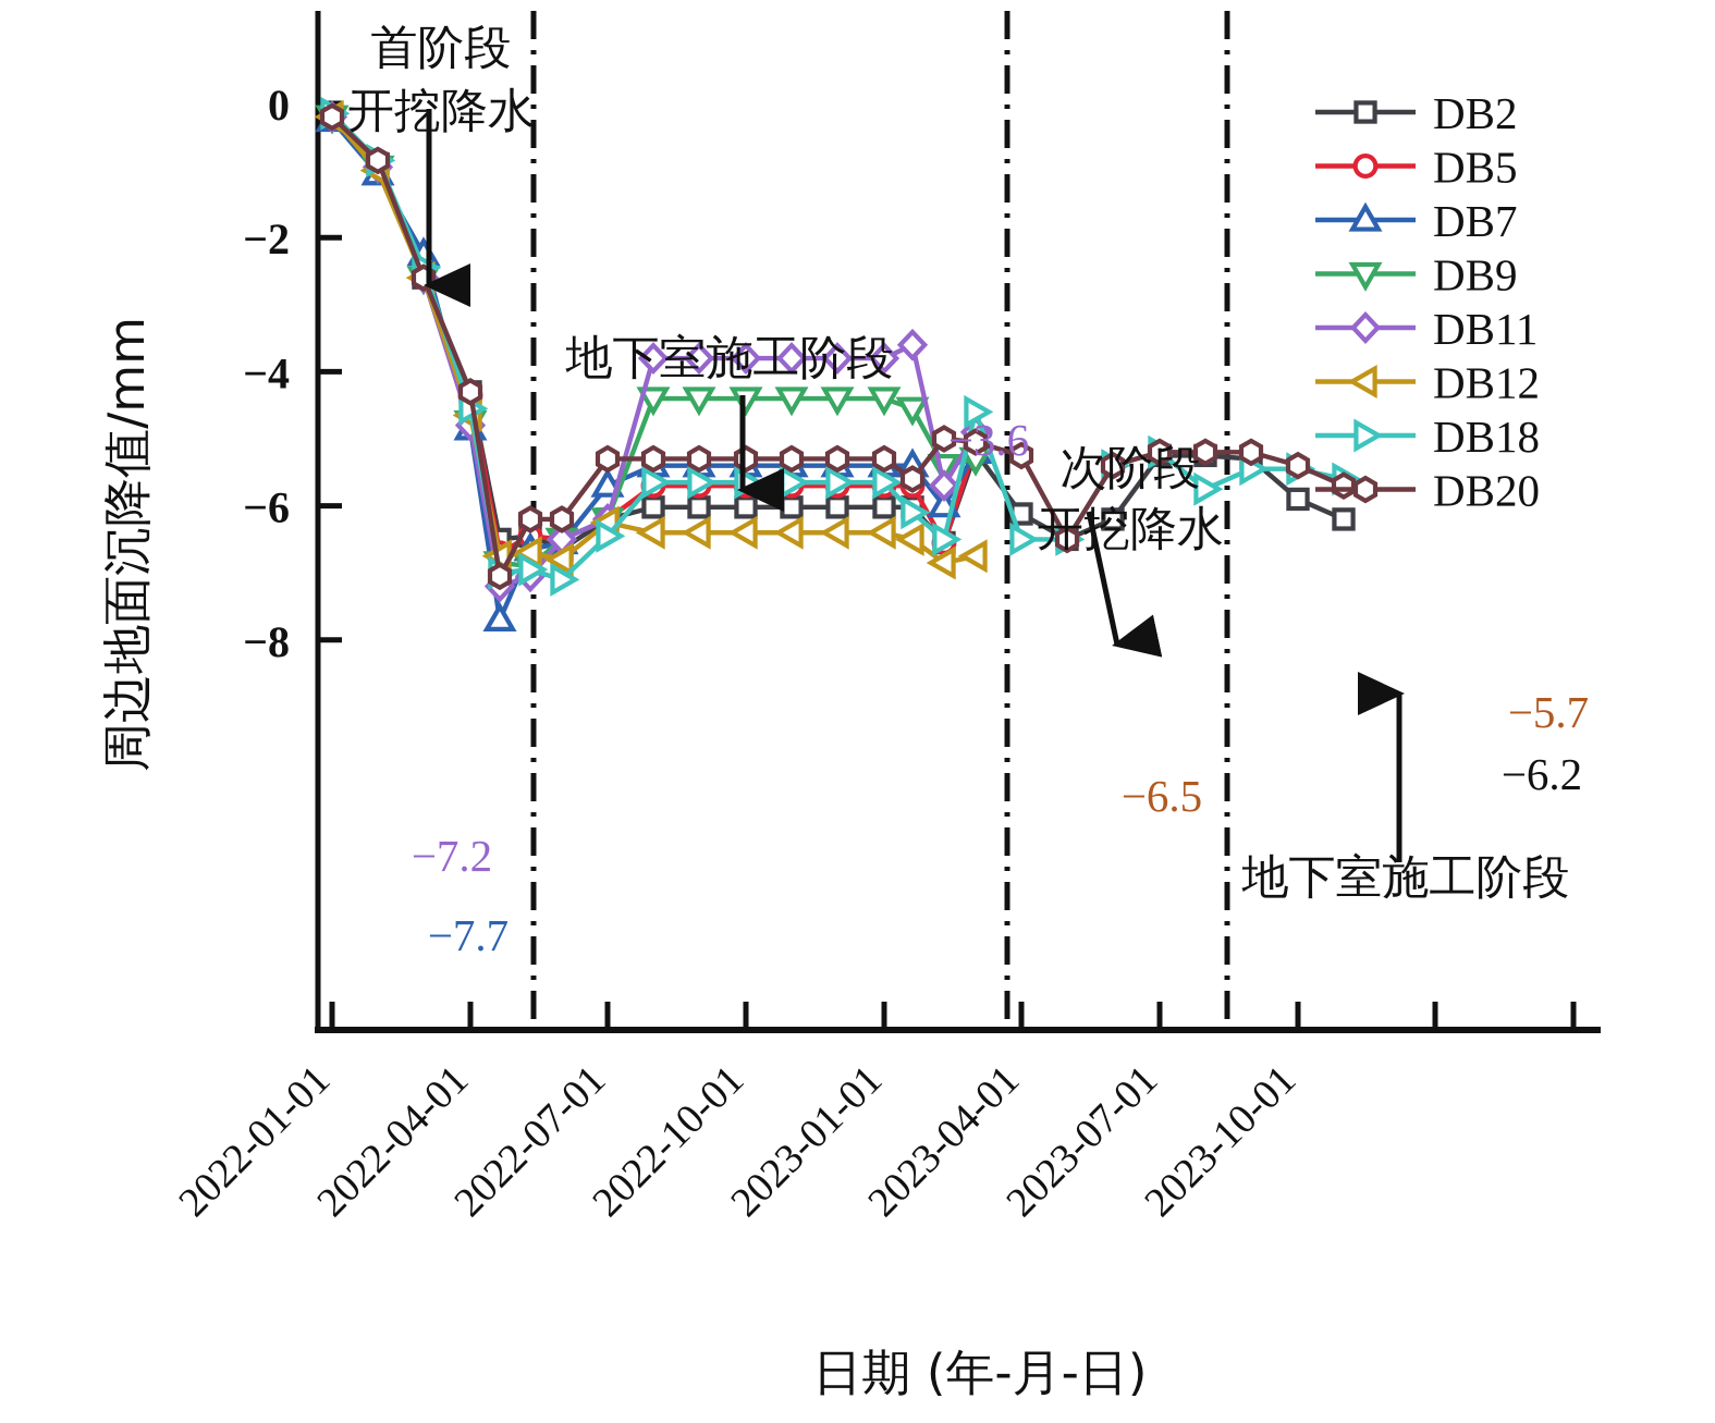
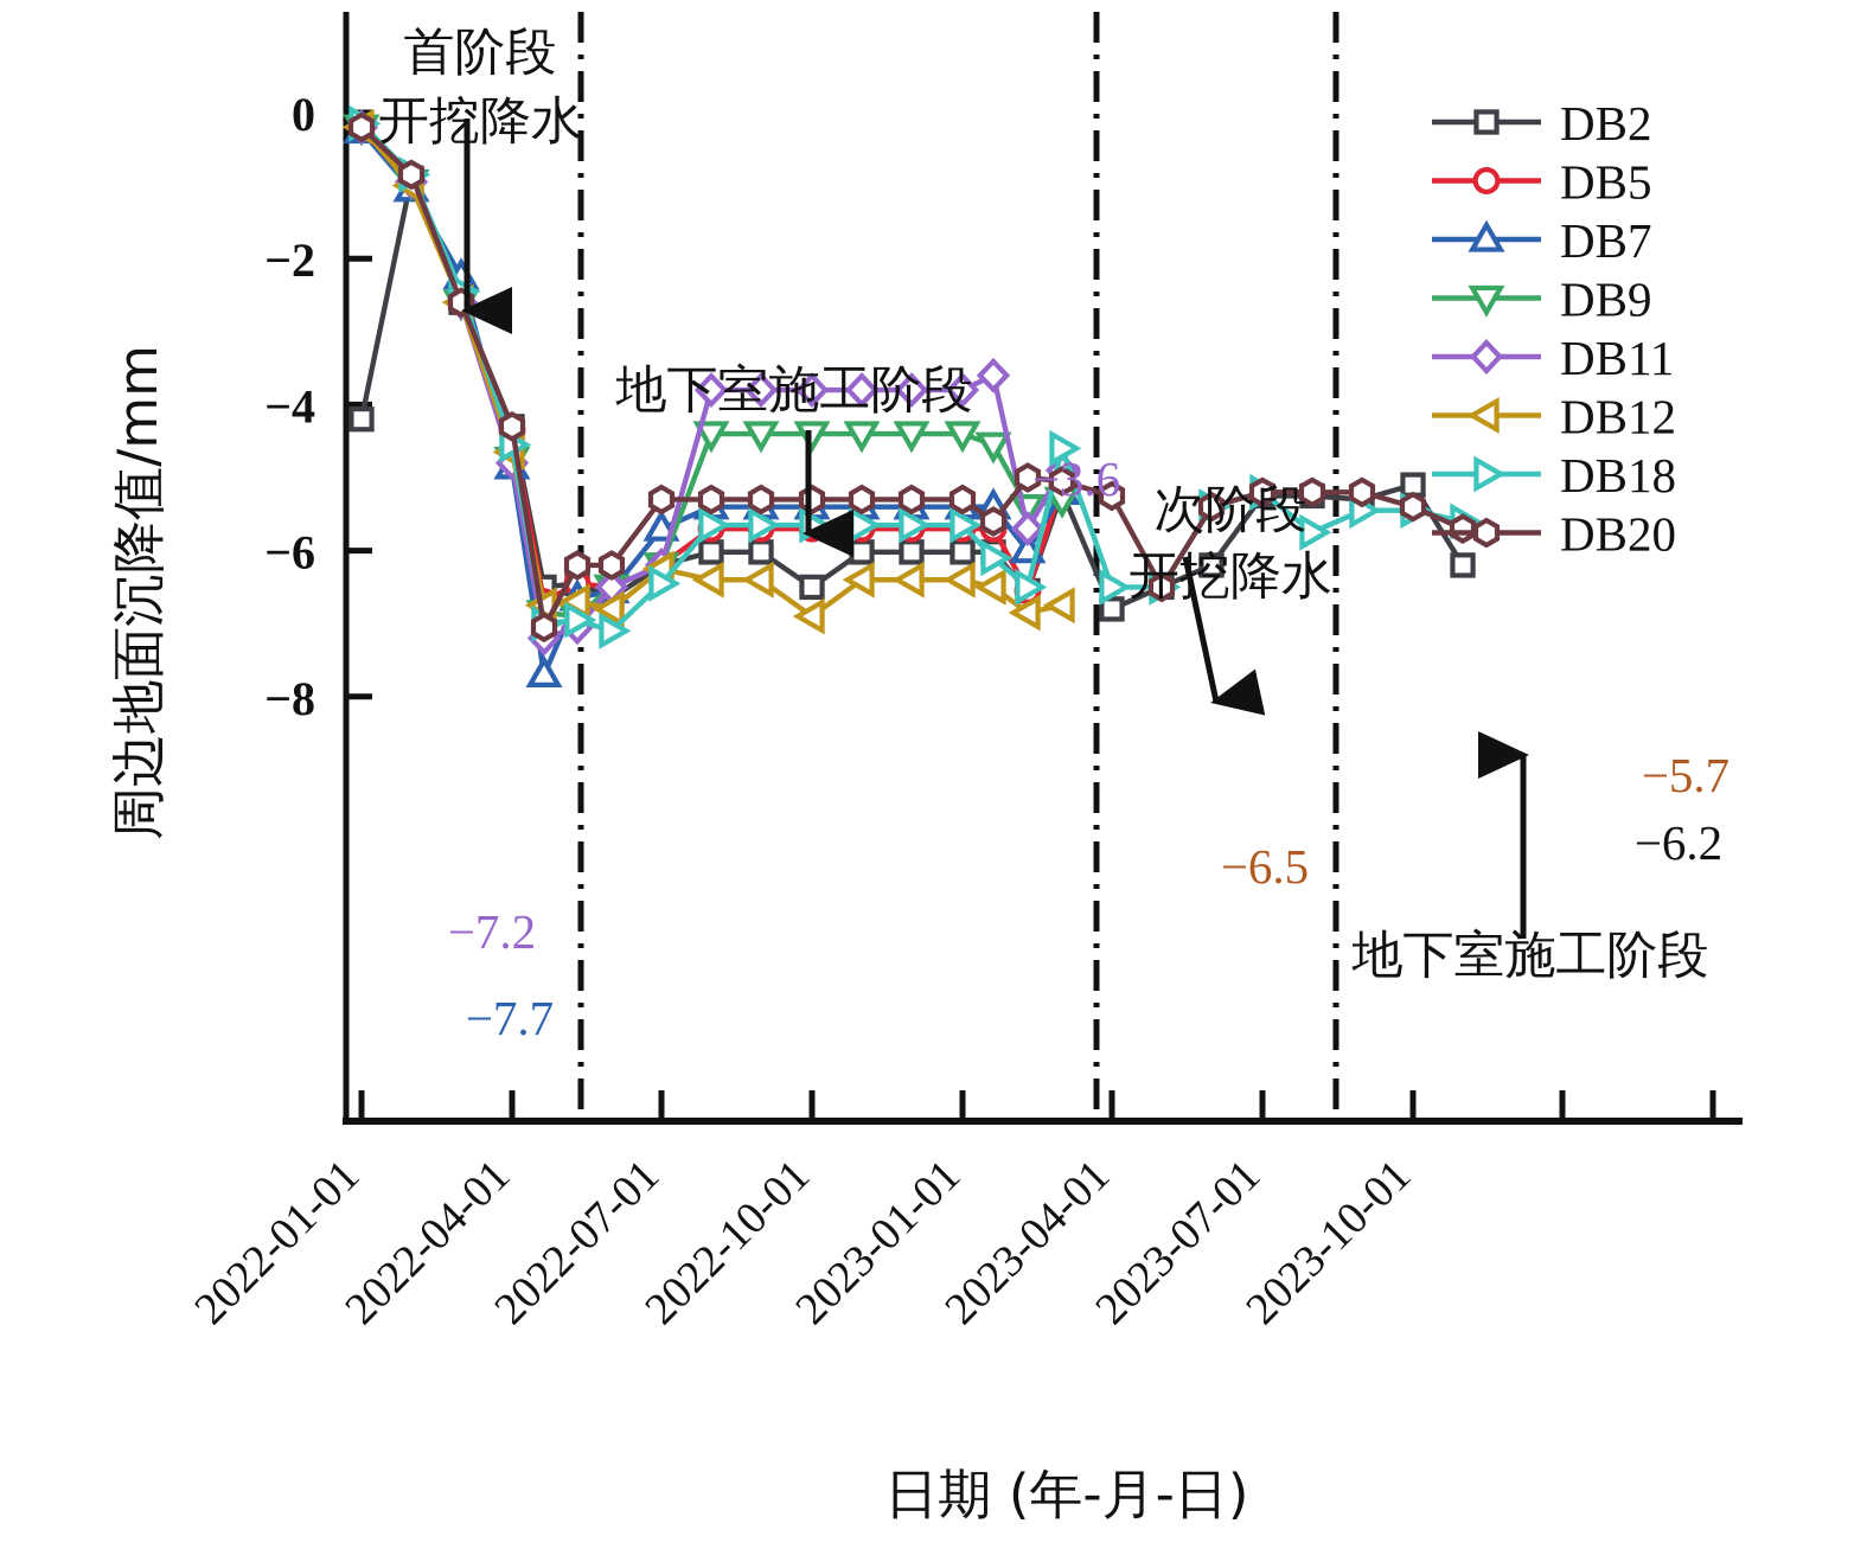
DB2/2022-01-01: -0.2 -> -4.2
DB2/2022-10-01: -6.0 -> -6.5
DB12/2022-10-01: -6.4 -> -6.9
DB2/2023-04-01: -6.1 -> -6.8
DB2/2023-10-01: -5.9 -> -5.1
